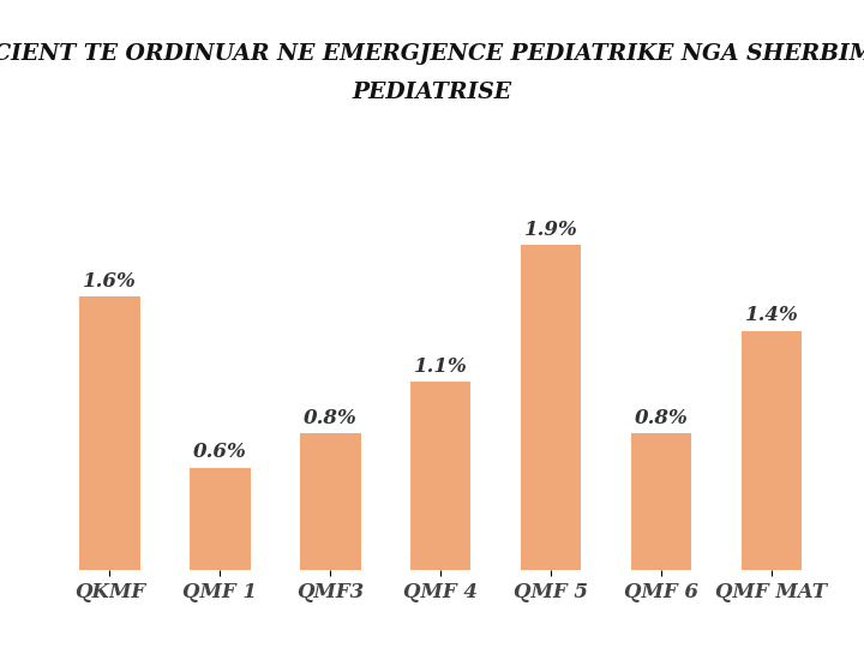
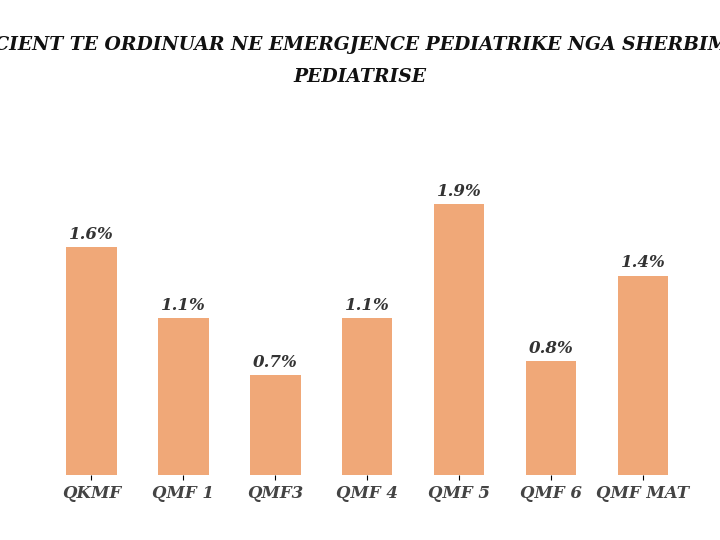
QMF 1: 0.6% -> 1.1%
QMF3: 0.8% -> 0.7%
